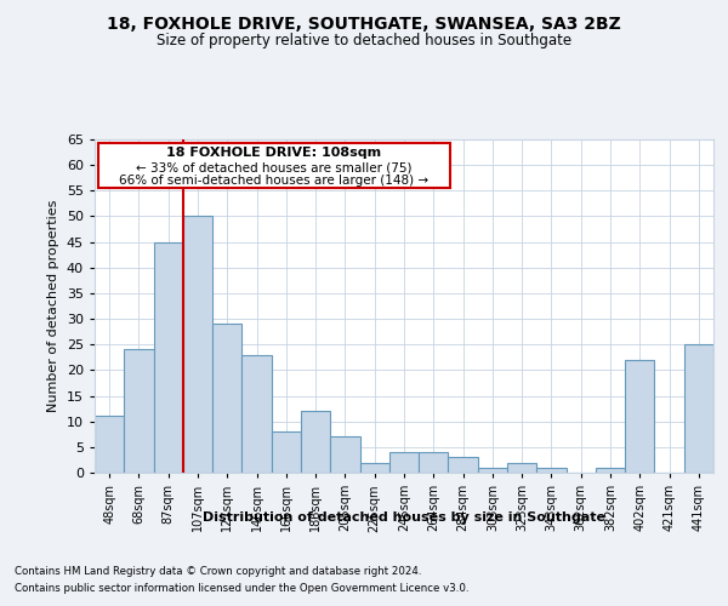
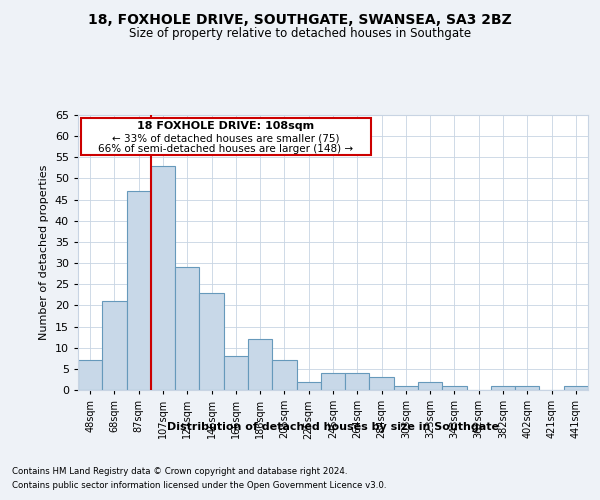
48sqm: 11 -> 7
68sqm: 24 -> 21
87sqm: 45 -> 47
107sqm: 50 -> 53
402sqm: 22 -> 1
441sqm: 25 -> 1
